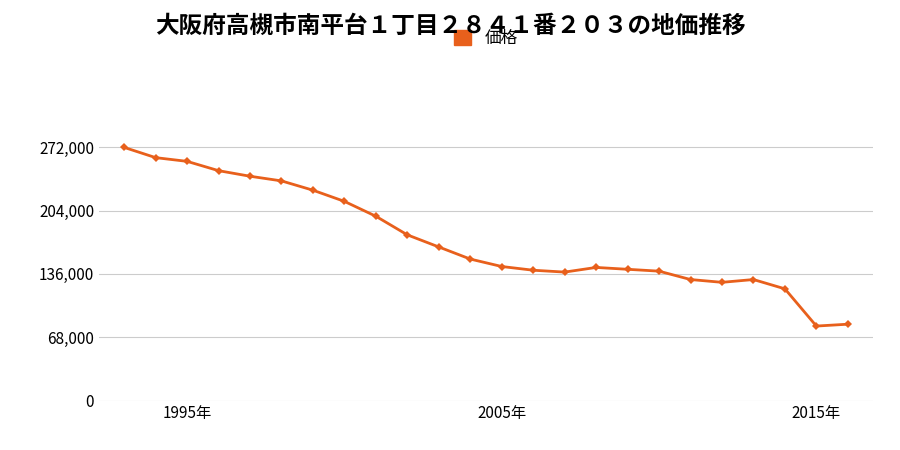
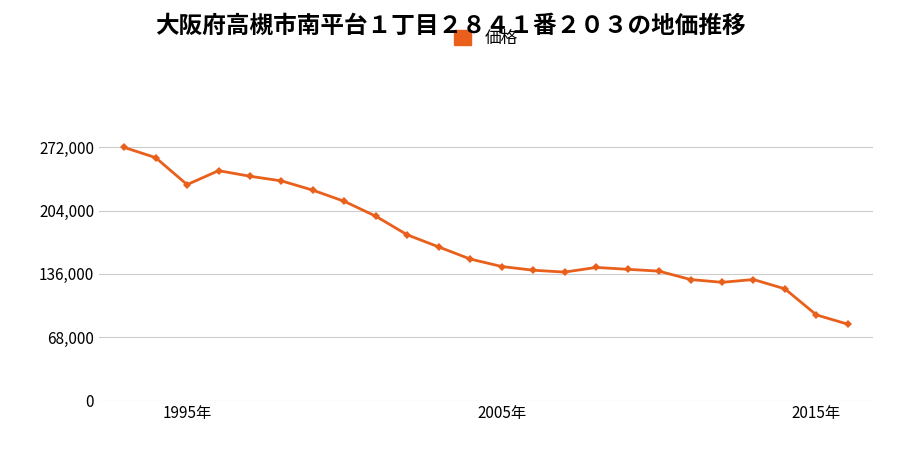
1995年: 257,000 -> 232,000
2015年: 80,000 -> 92,000
